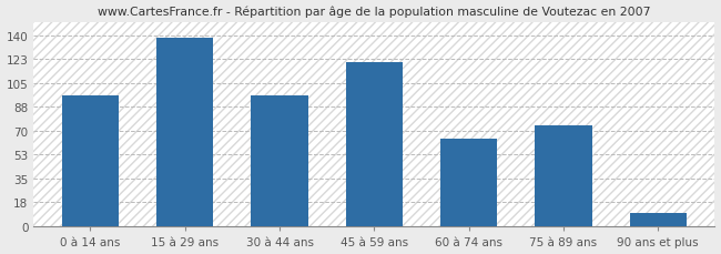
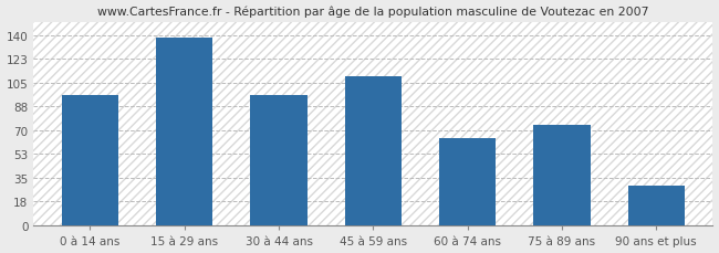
45 à 59 ans: 121 -> 110
90 ans et plus: 10 -> 30
